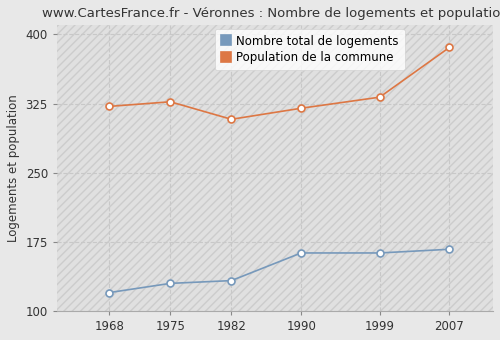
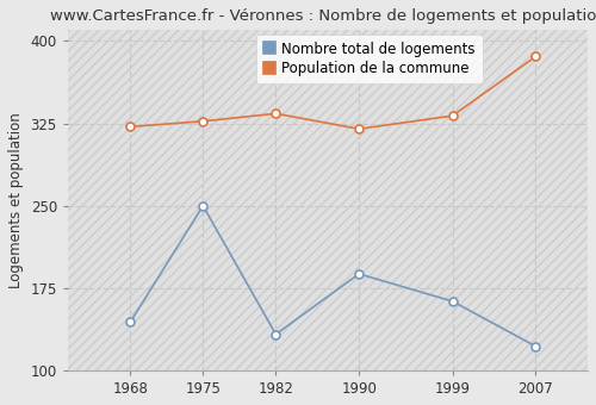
Nombre total de logements/1968: 120 -> 144
Nombre total de logements/1975: 130 -> 250
Population de la commune/1982: 308 -> 334
Nombre total de logements/1990: 163 -> 188
Nombre total de logements/2007: 167 -> 122
